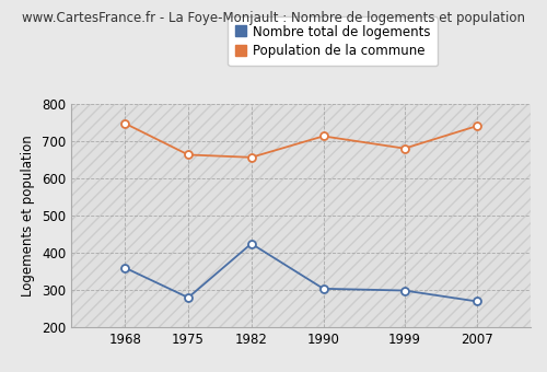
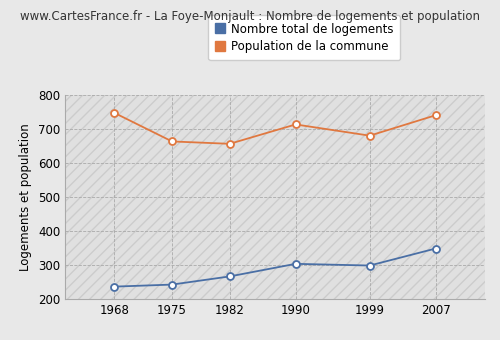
Nombre total de logements/1968: 360 -> 237
Nombre total de logements/1975: 280 -> 243
Nombre total de logements/1982: 425 -> 267
Nombre total de logements/2007: 270 -> 349
